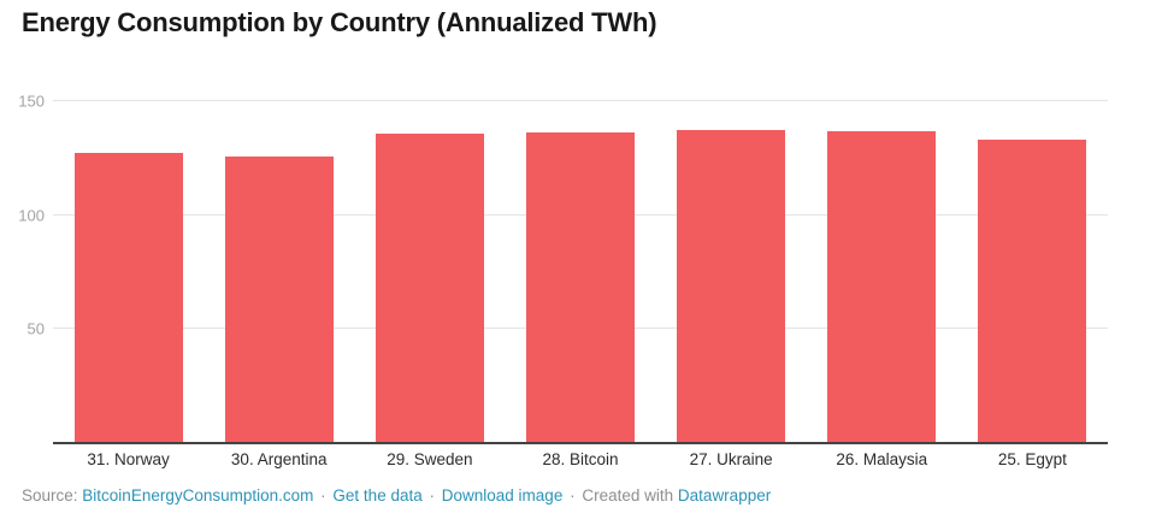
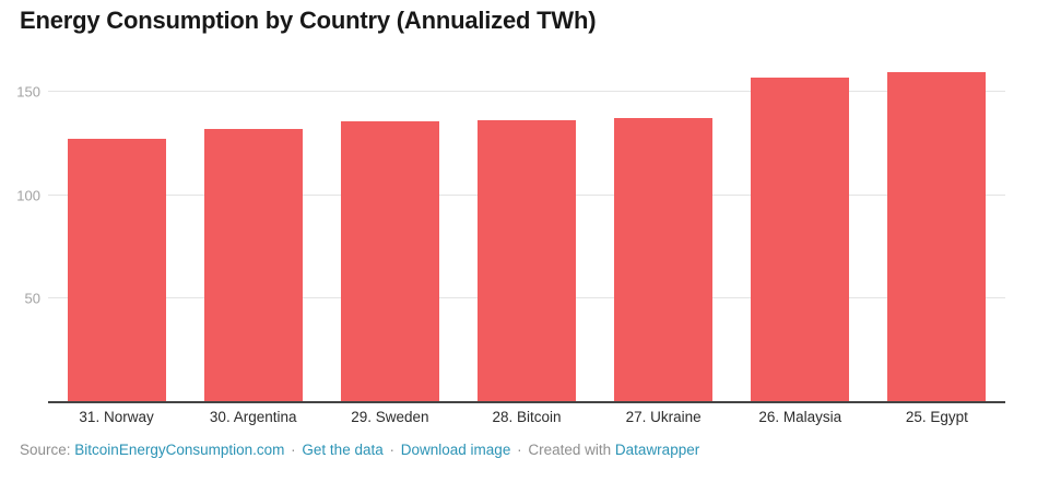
30. Argentina: 126 -> 132
26. Malaysia: 137 -> 157
25. Egypt: 133 -> 160
